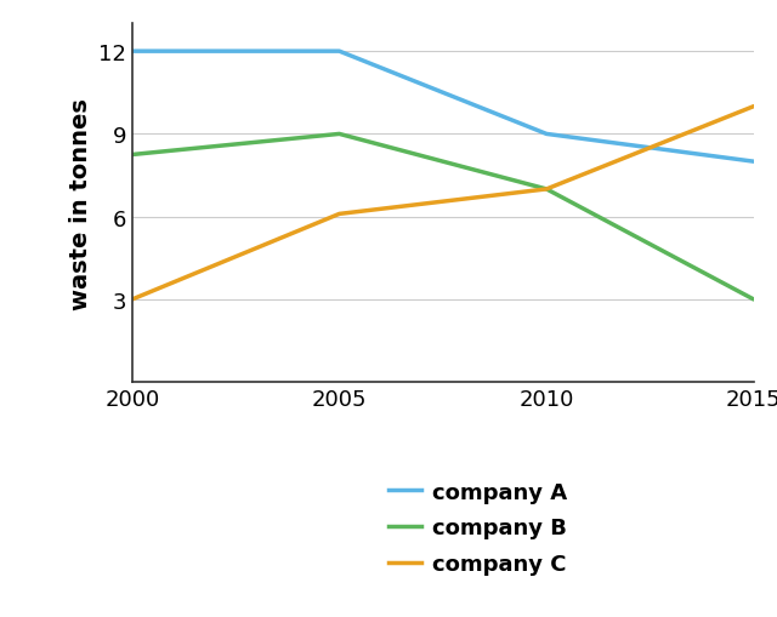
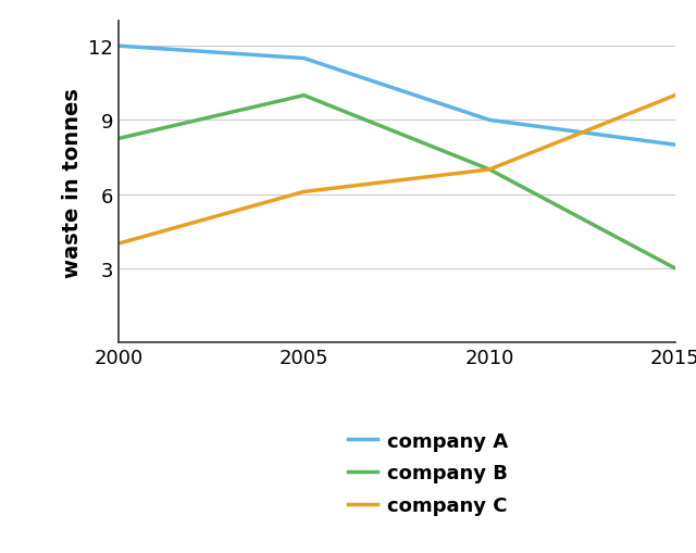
company C/2000: 3.0 -> 4.0
company A/2005: 12.0 -> 11.5
company B/2005: 9.00 -> 10.00
